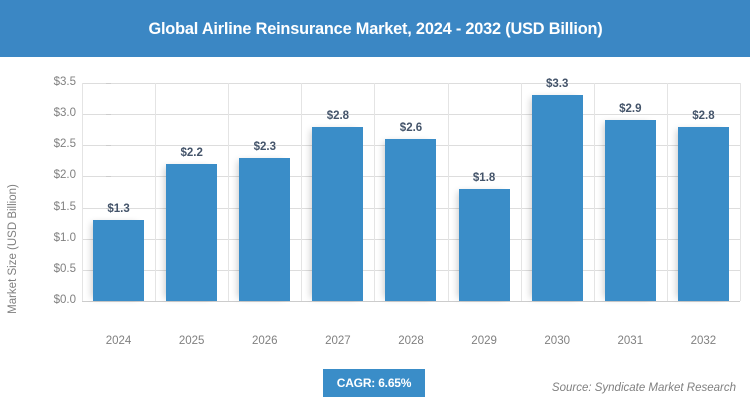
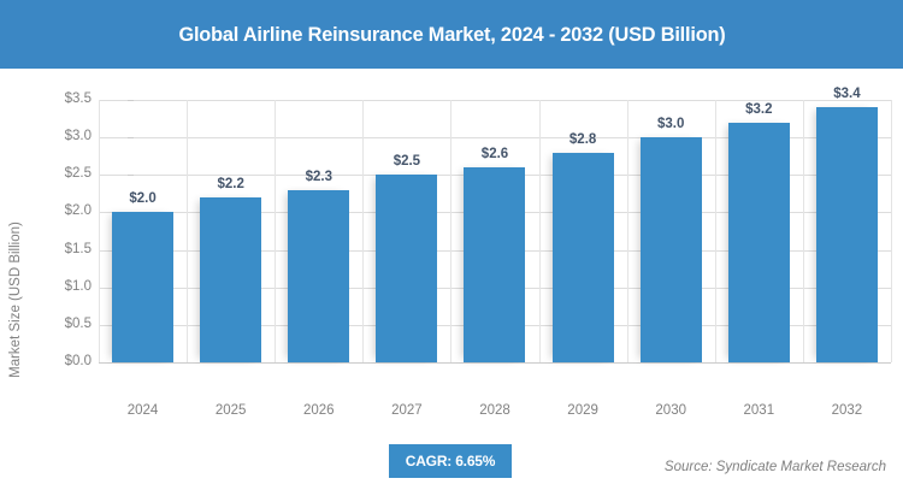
2024: $1.3 -> $2.0
2027: $2.8 -> $2.5
2029: $1.8 -> $2.8
2030: $3.3 -> $3.0
2031: $2.9 -> $3.2
2032: $2.8 -> $3.4
